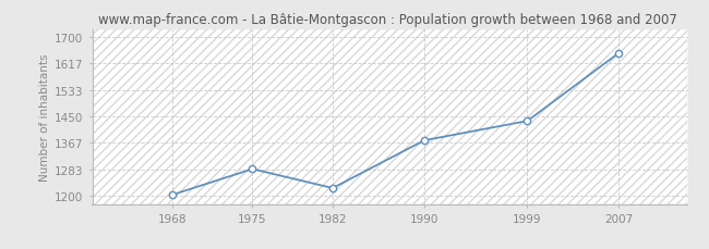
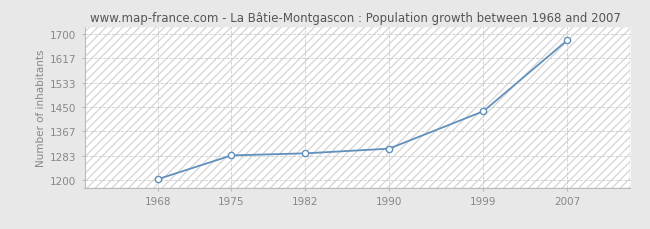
1982: 1225 -> 1292
1990: 1375 -> 1308
2007: 1650 -> 1679
